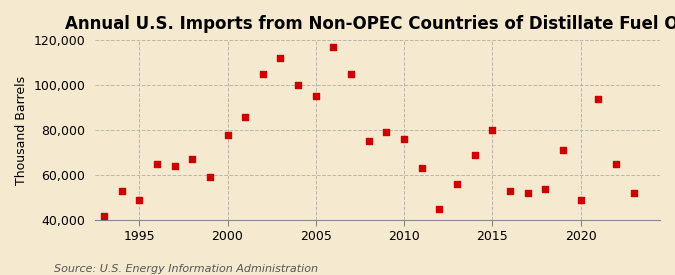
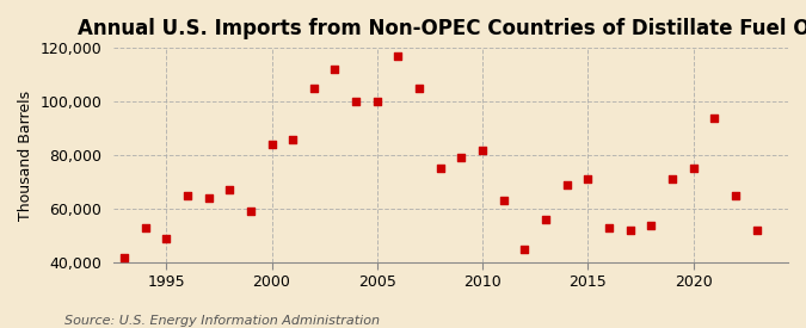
2000: 78,000 -> 84,000
2005: 95,000 -> 100,000
2010: 76,000 -> 82,000
2015: 80,000 -> 71,000
2020: 49,000 -> 75,000
